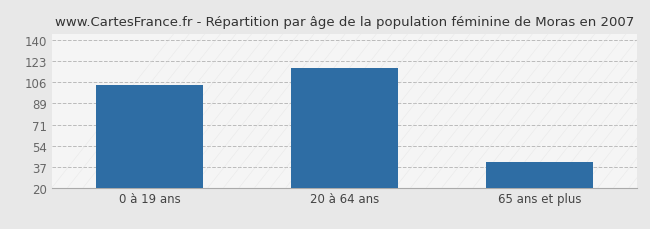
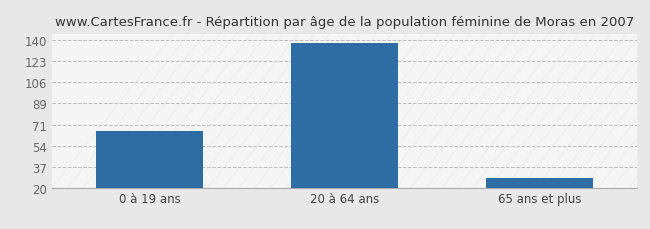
0 à 19 ans: 103 -> 66
20 à 64 ans: 117 -> 137
65 ans et plus: 41 -> 28
